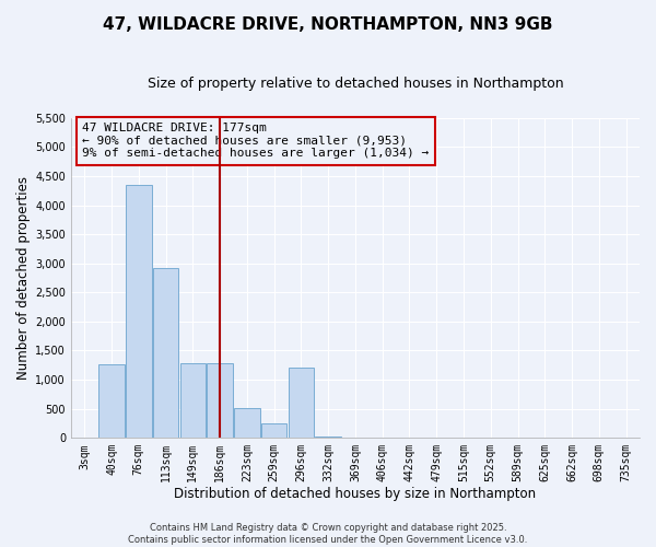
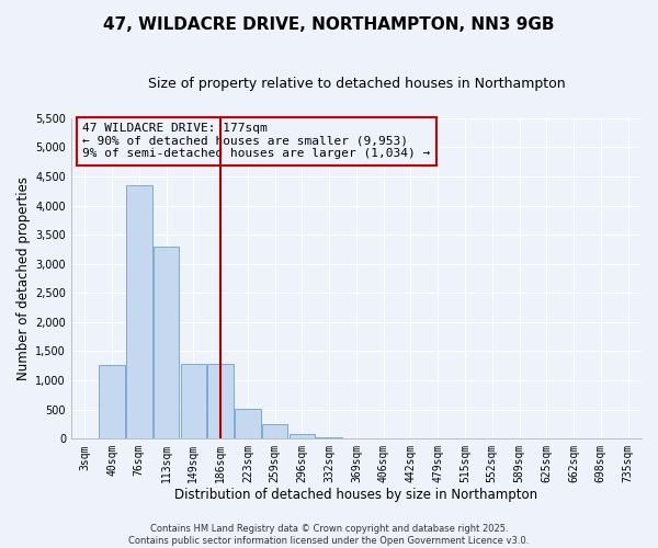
113sqm: 2,920 -> 3,300
296sqm: 1,200 -> 80
